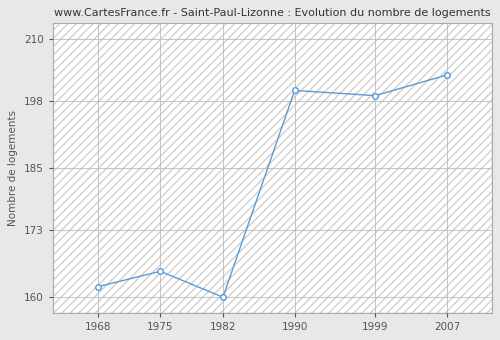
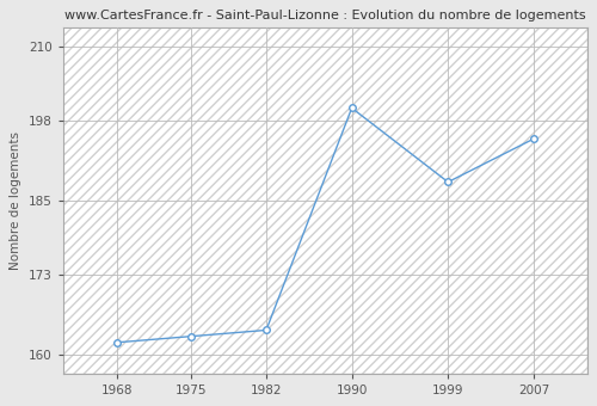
1975: 165 -> 163
1982: 160 -> 164
1999: 199 -> 188
2007: 203 -> 195
